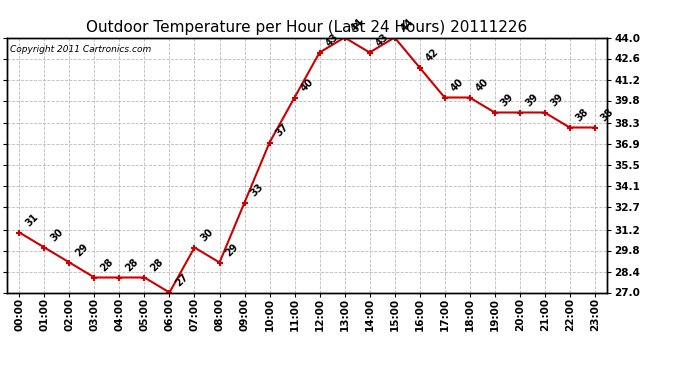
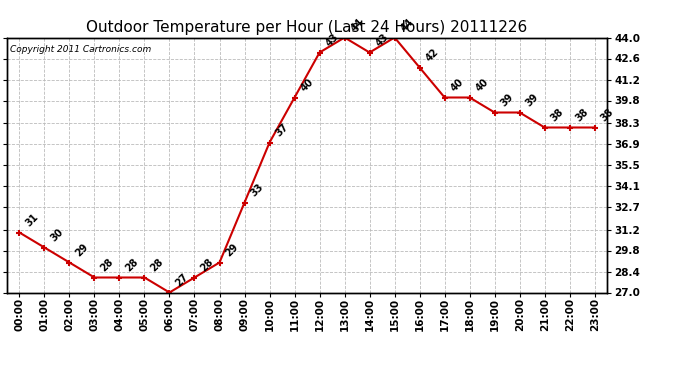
07:00: 30 -> 28
21:00: 39 -> 38
